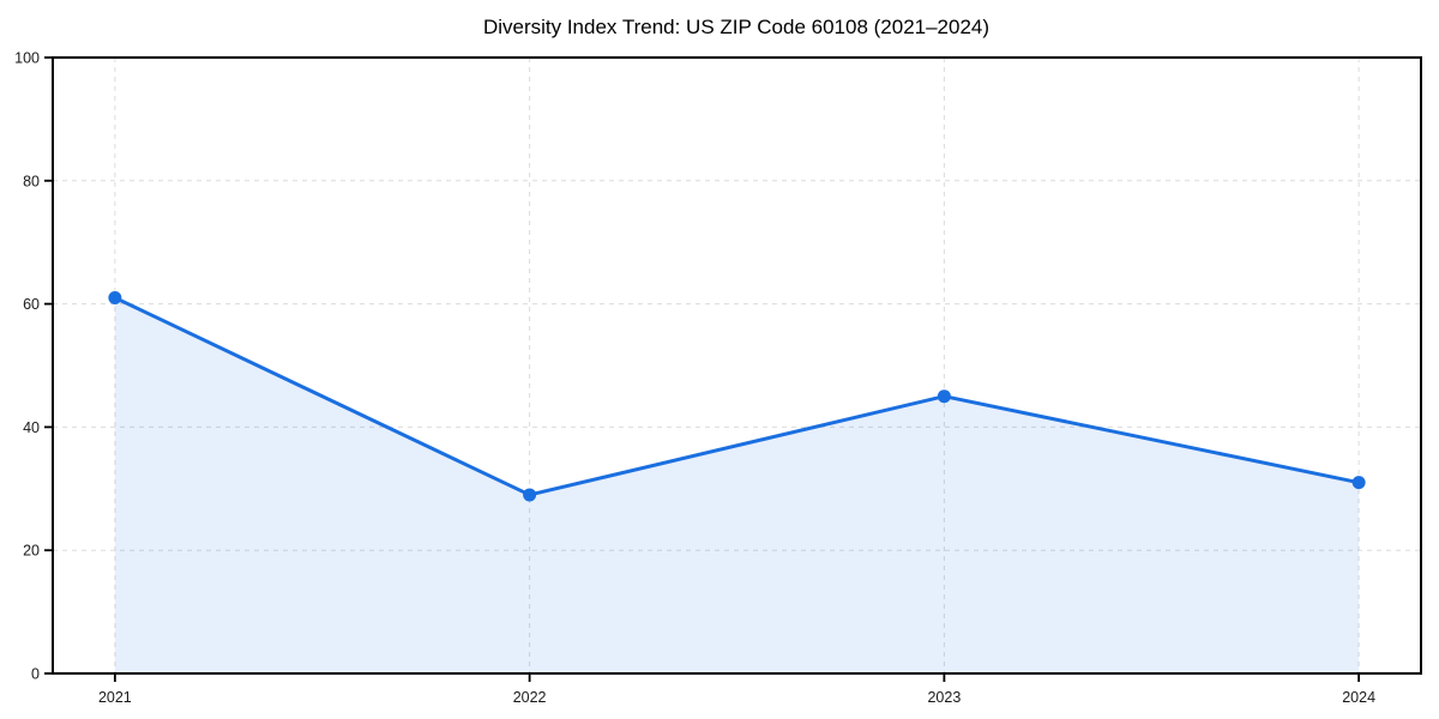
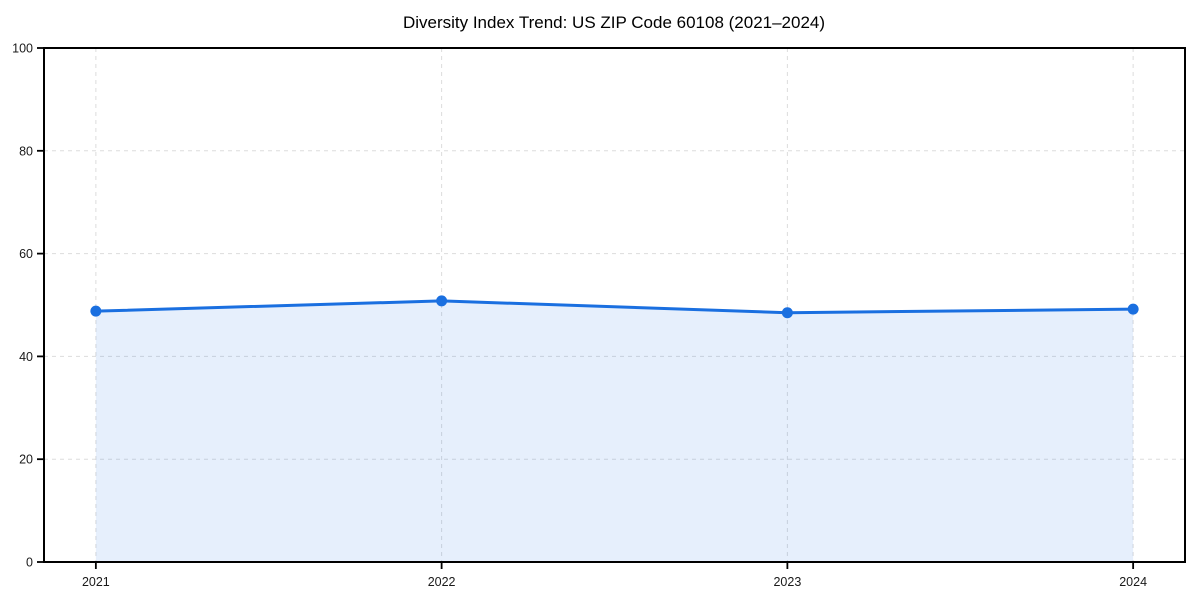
2021: 61 -> 49
2022: 29 -> 51
2023: 45 -> 48
2024: 31 -> 49
